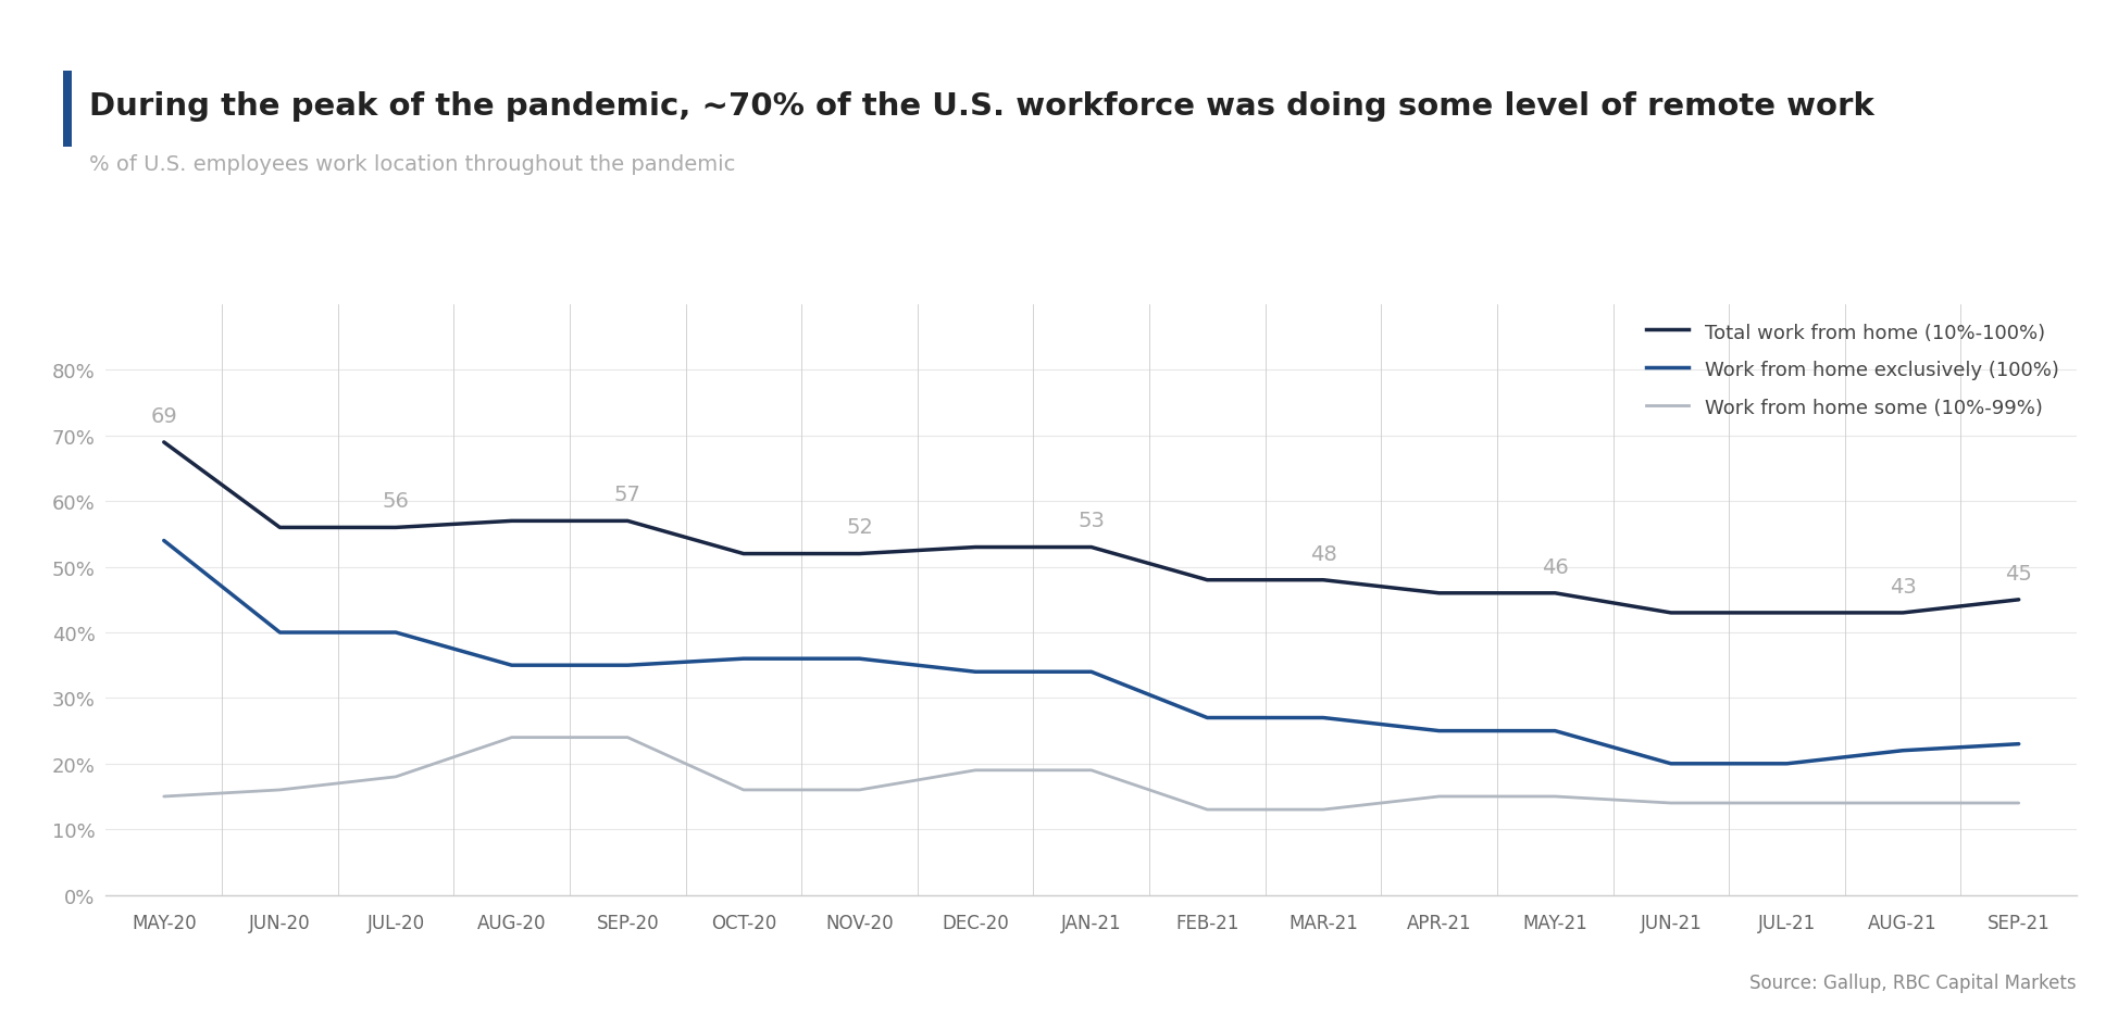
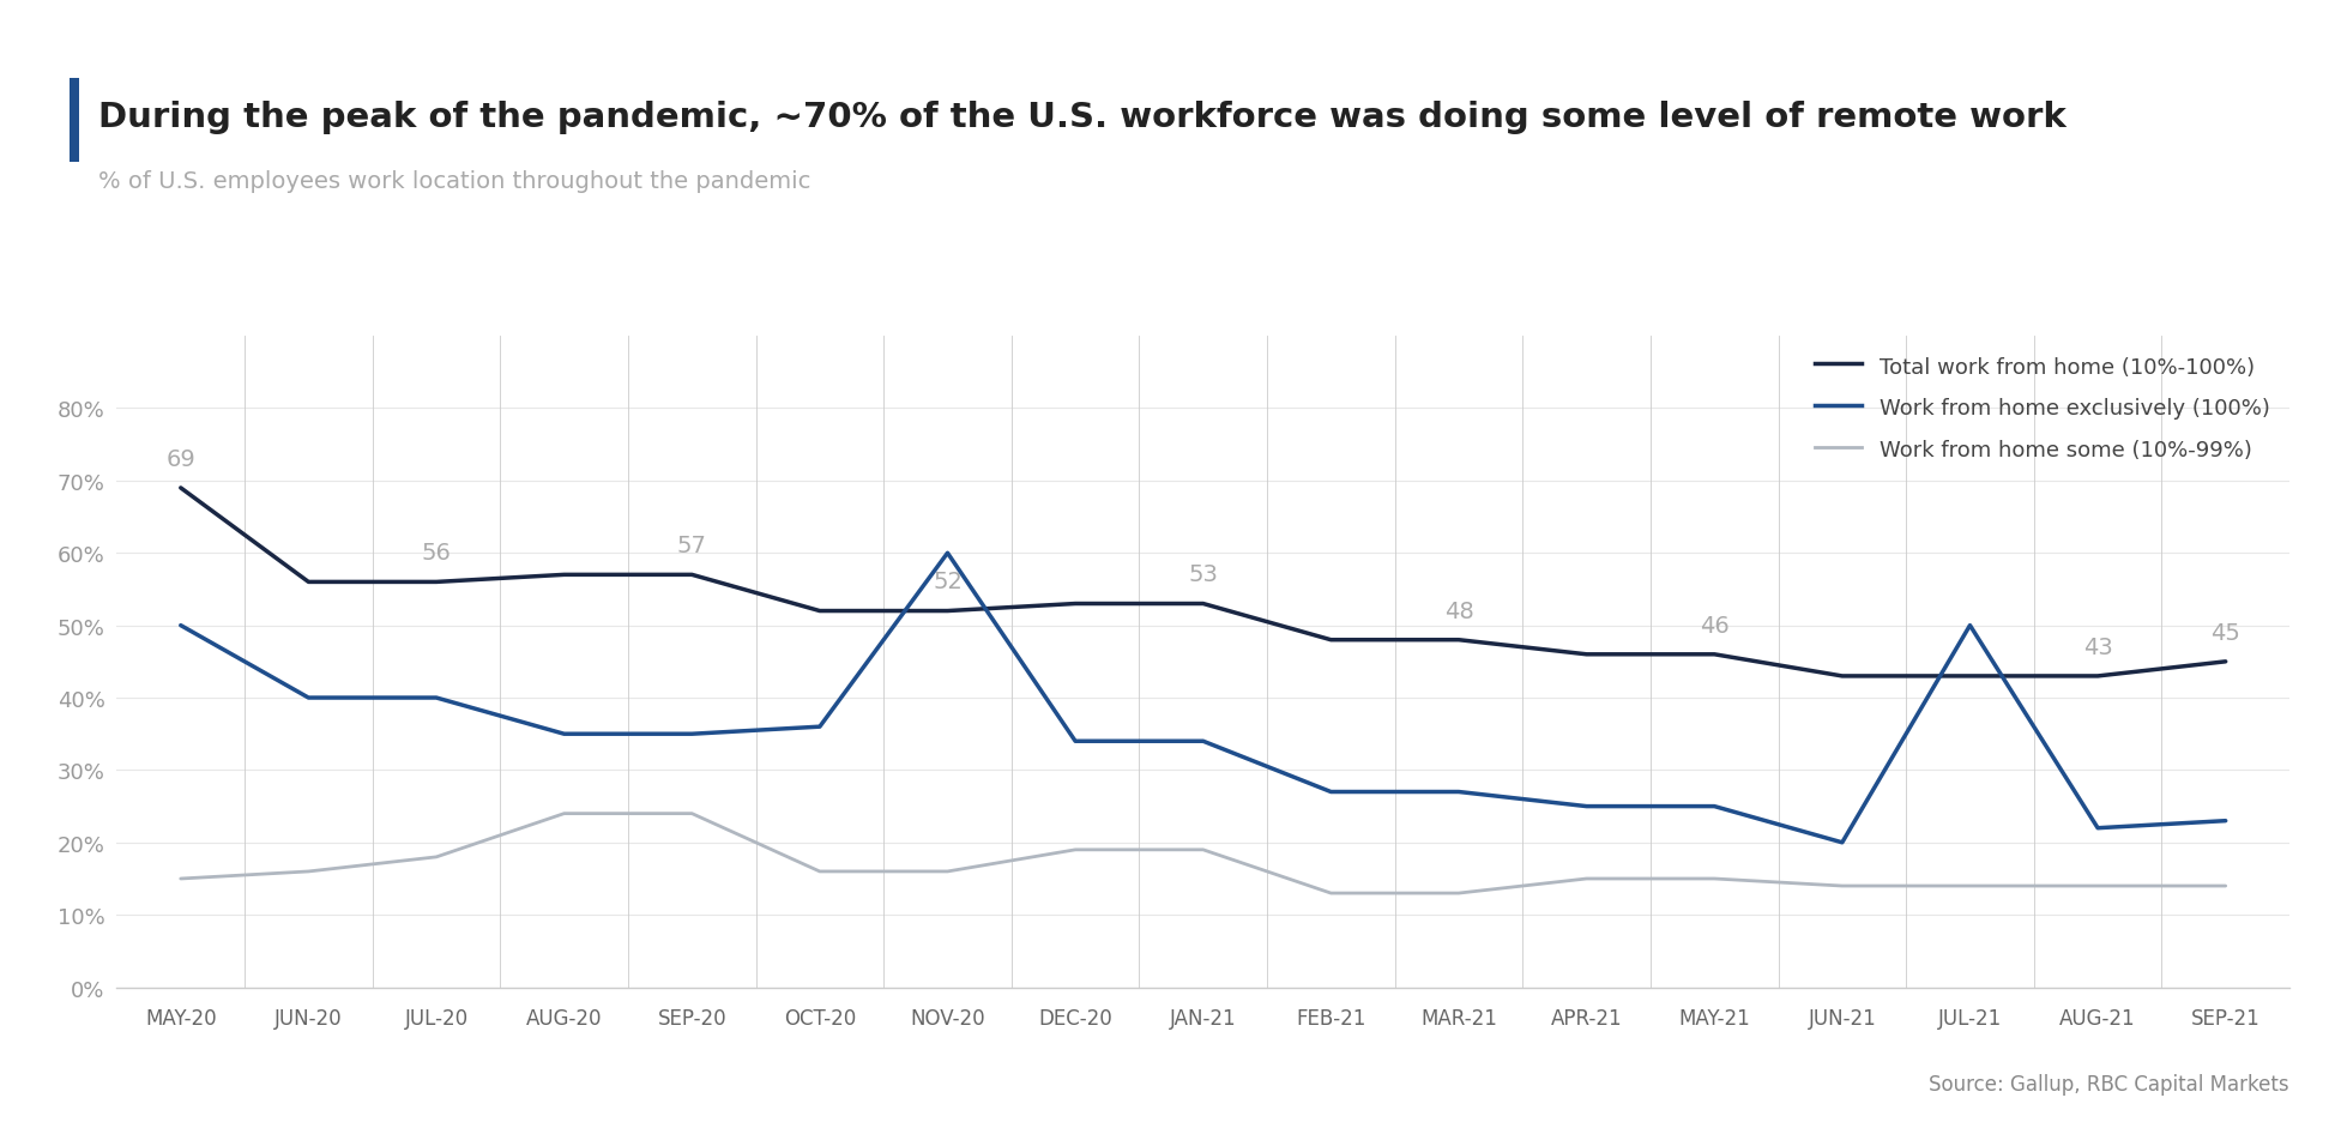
Work from home exclusively (100%)/MAY-20: 54% -> 50%
Work from home exclusively (100%)/NOV-20: 36% -> 60%
Work from home exclusively (100%)/JUL-21: 20% -> 50%
